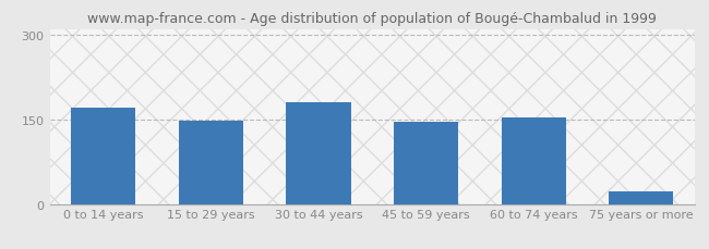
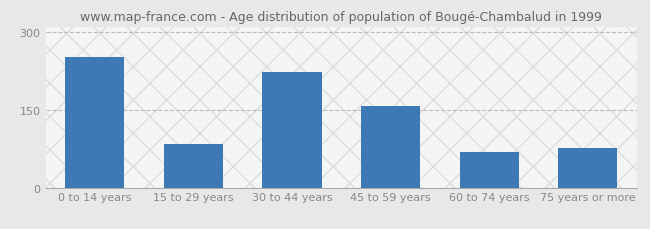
0 to 14 years: 170 -> 252
15 to 29 years: 148 -> 84
30 to 44 years: 181 -> 222
45 to 59 years: 146 -> 158
60 to 74 years: 154 -> 68
75 years or more: 22 -> 76
